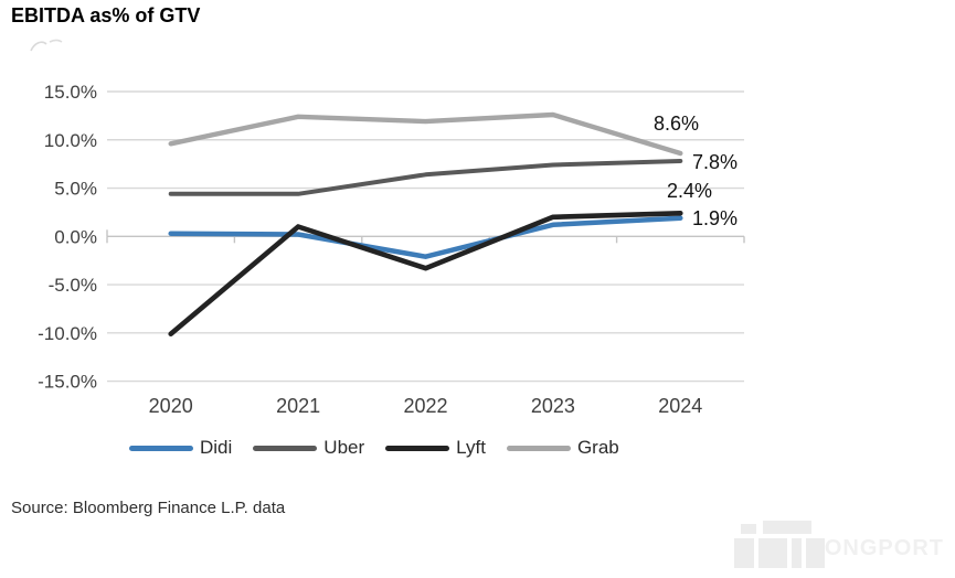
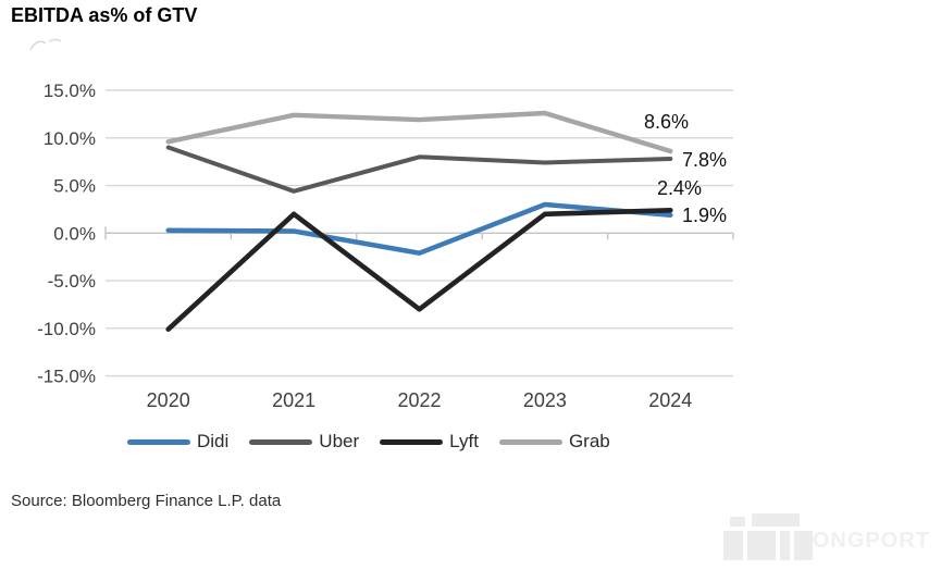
Uber/2020: 4% -> 9%
Lyft/2021: 1% -> 2%
Uber/2022: 6% -> 8%
Lyft/2022: -3% -> -8%
Didi/2023: 1% -> 3%
